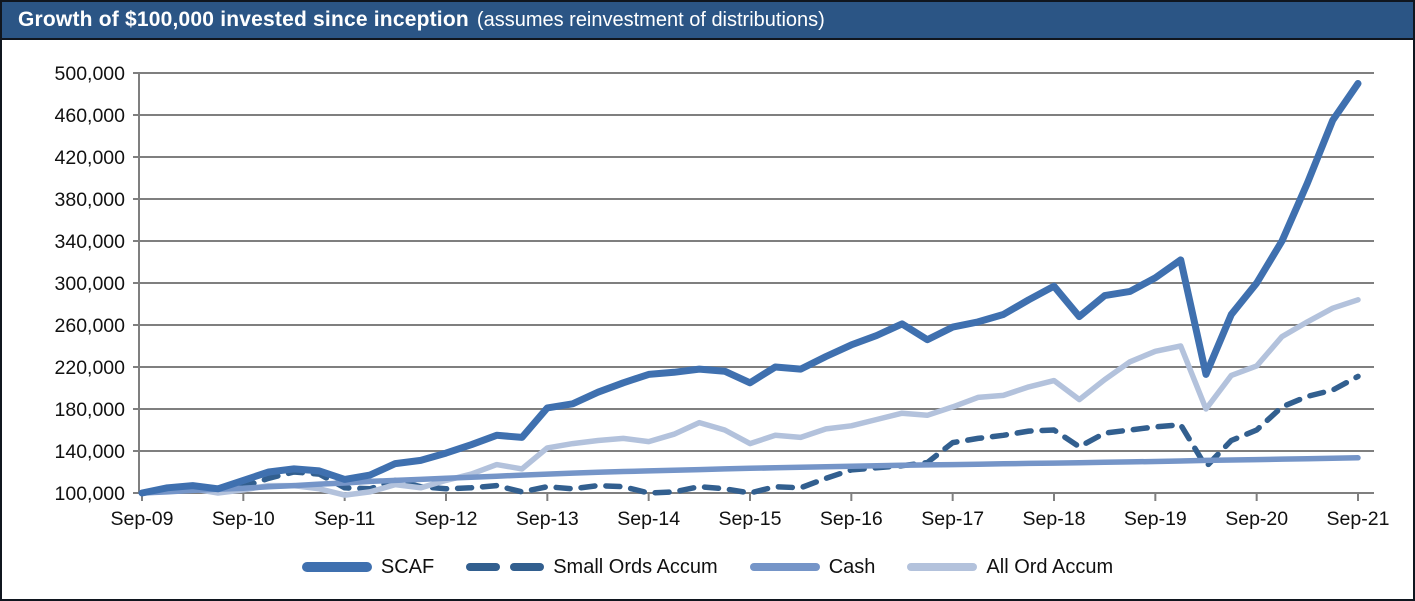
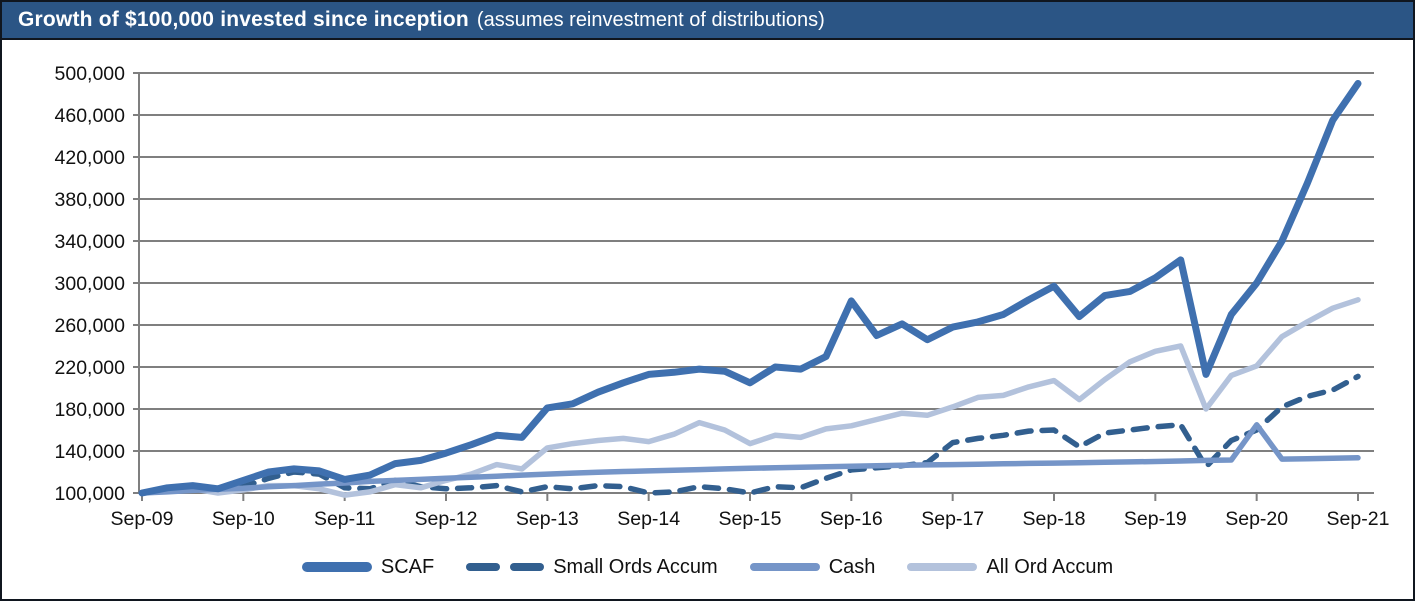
SCAF/Sep-16: 241000 -> 283000
Cash/Sep-20: 132000 -> 165000
